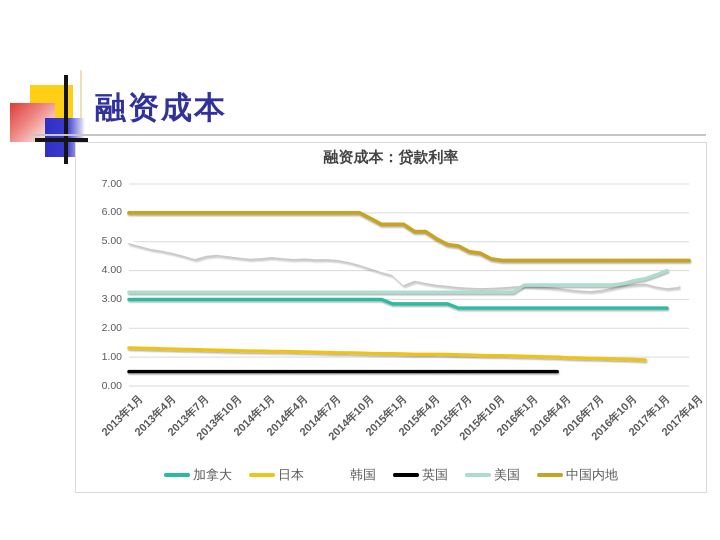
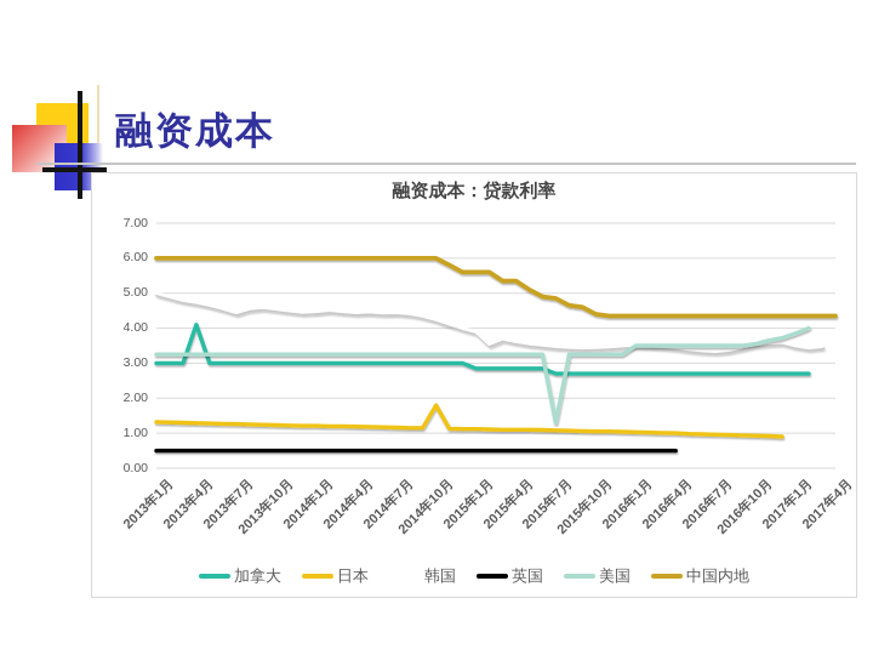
加拿大/2013年4月: 3.0 -> 4.1
日本/2014年10月: 1.1 -> 1.8
美国/2015年7月: 3.2 -> 1.3
